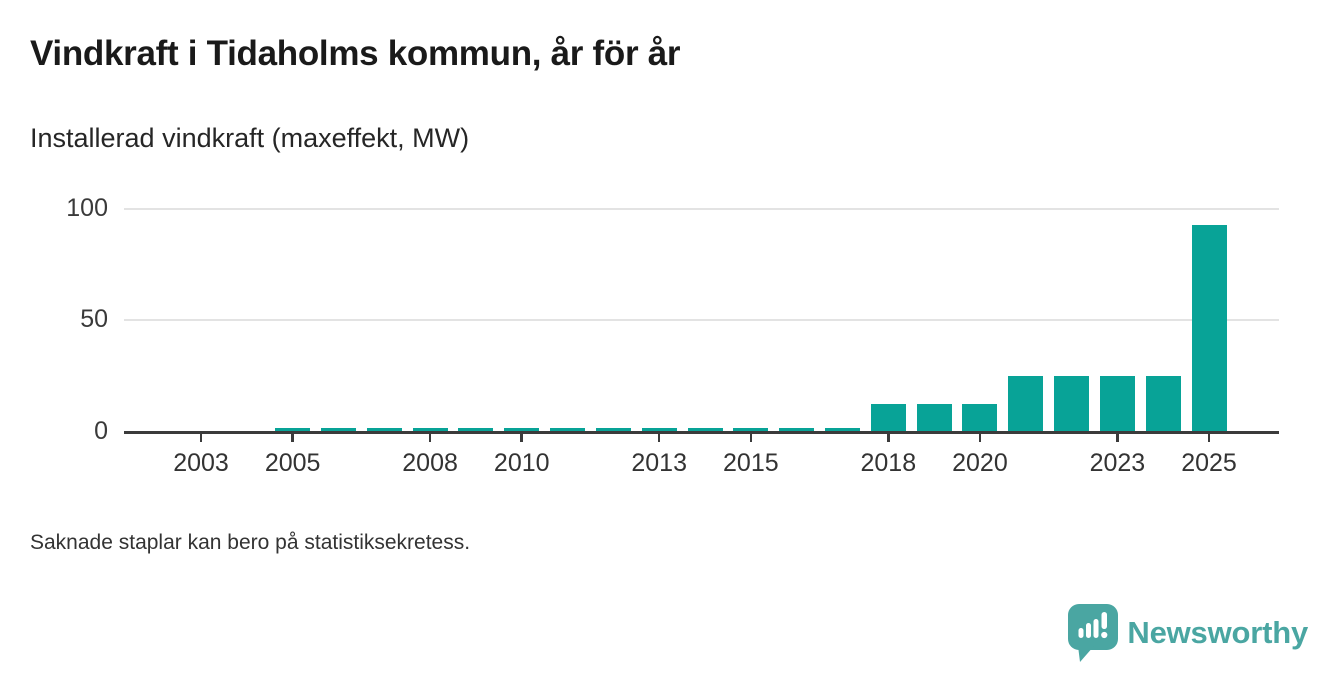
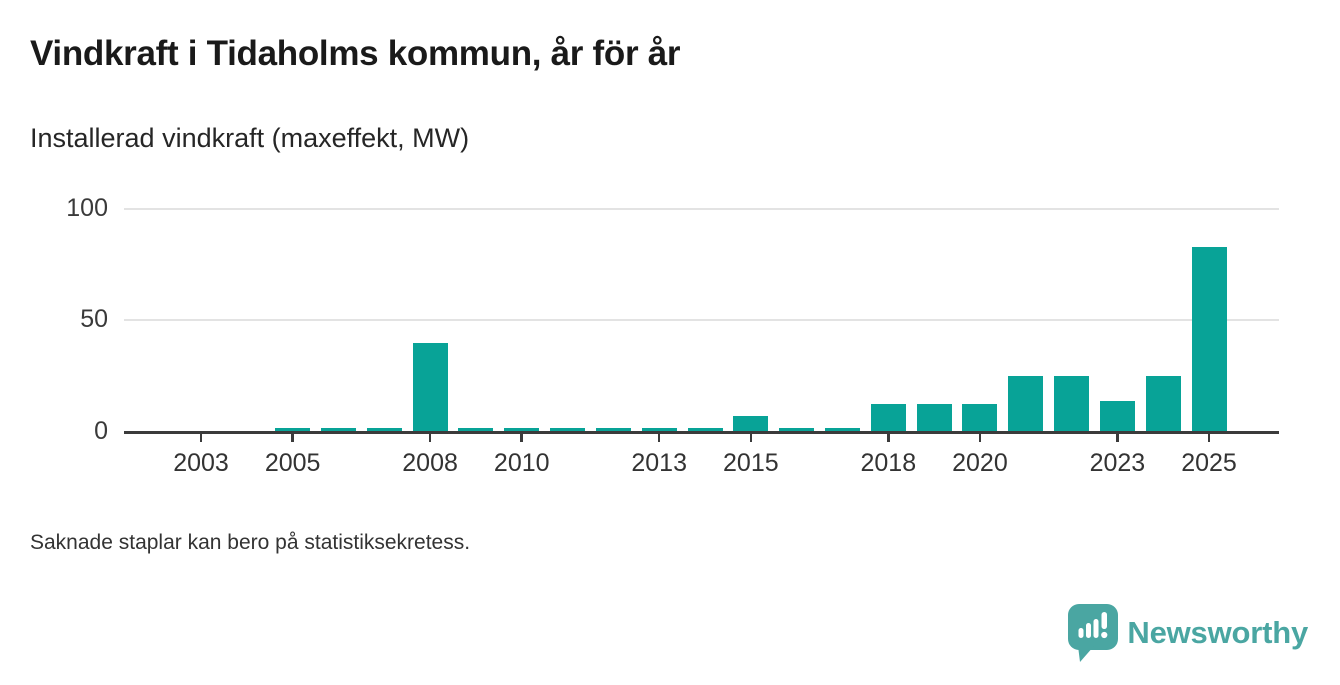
2008: 2 -> 40
2015: 2 -> 7
2023: 25 -> 14
2025: 92 -> 83
